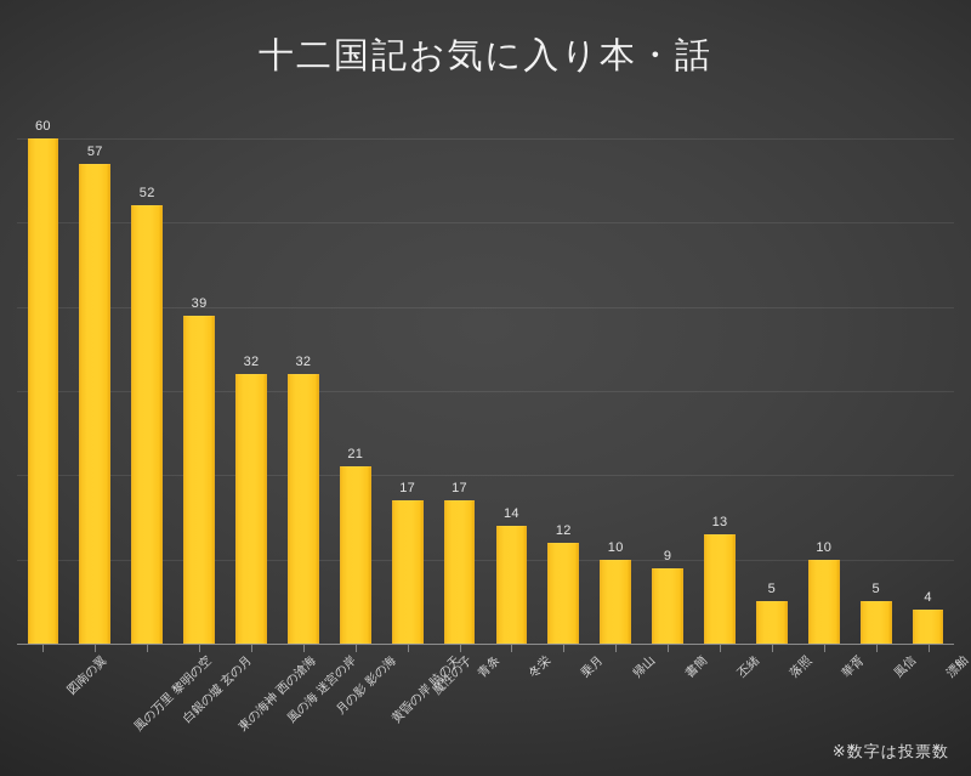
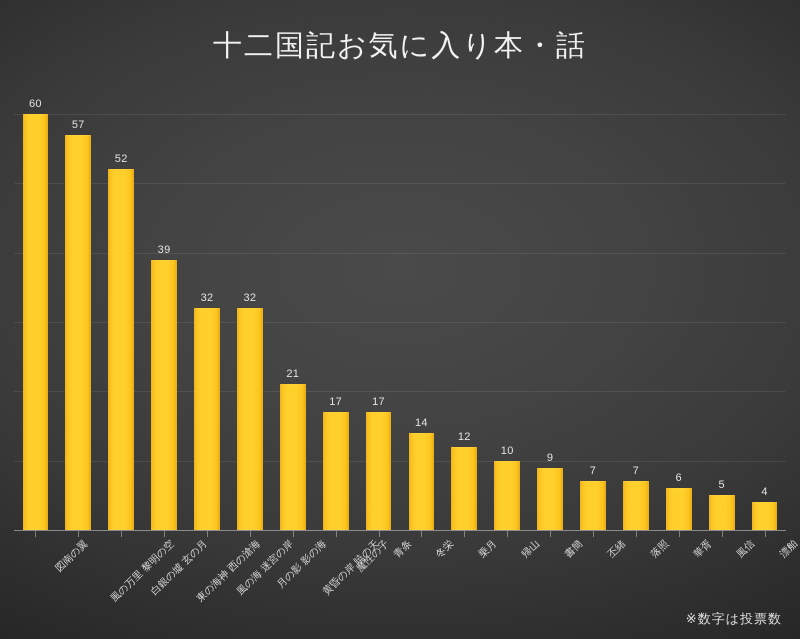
丕緒: 13 -> 7
落照: 5 -> 7
華胥: 10 -> 6
